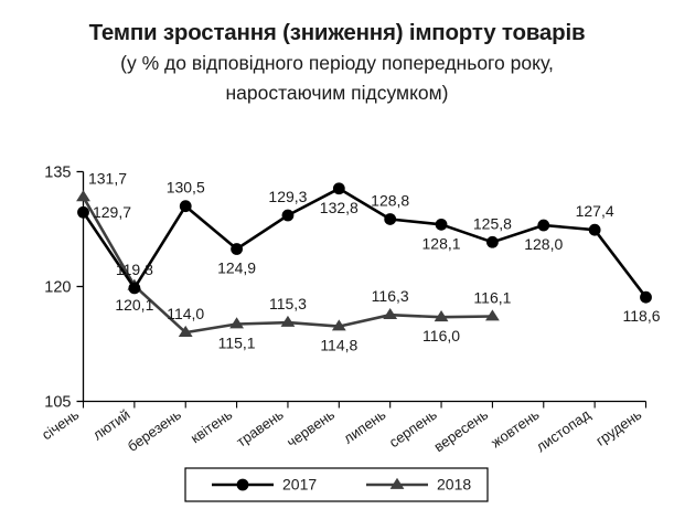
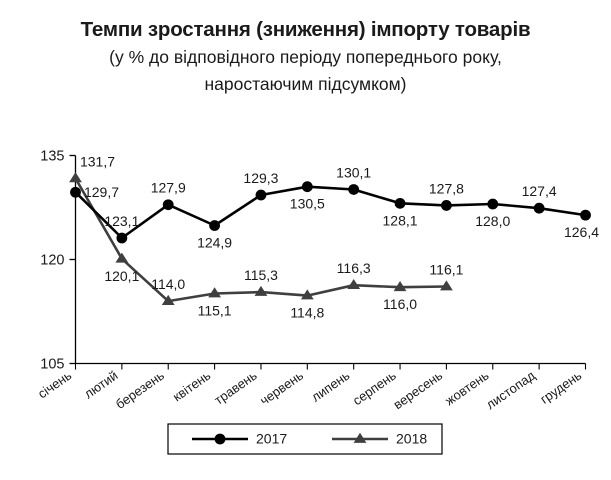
2017/лютий: 119,8 -> 123,1
2017/березень: 130,5 -> 127,9
2017/червень: 132,8 -> 130,5
2017/липень: 128,8 -> 130,1
2017/вересень: 125,8 -> 127,8
2017/грудень: 118,6 -> 126,4
